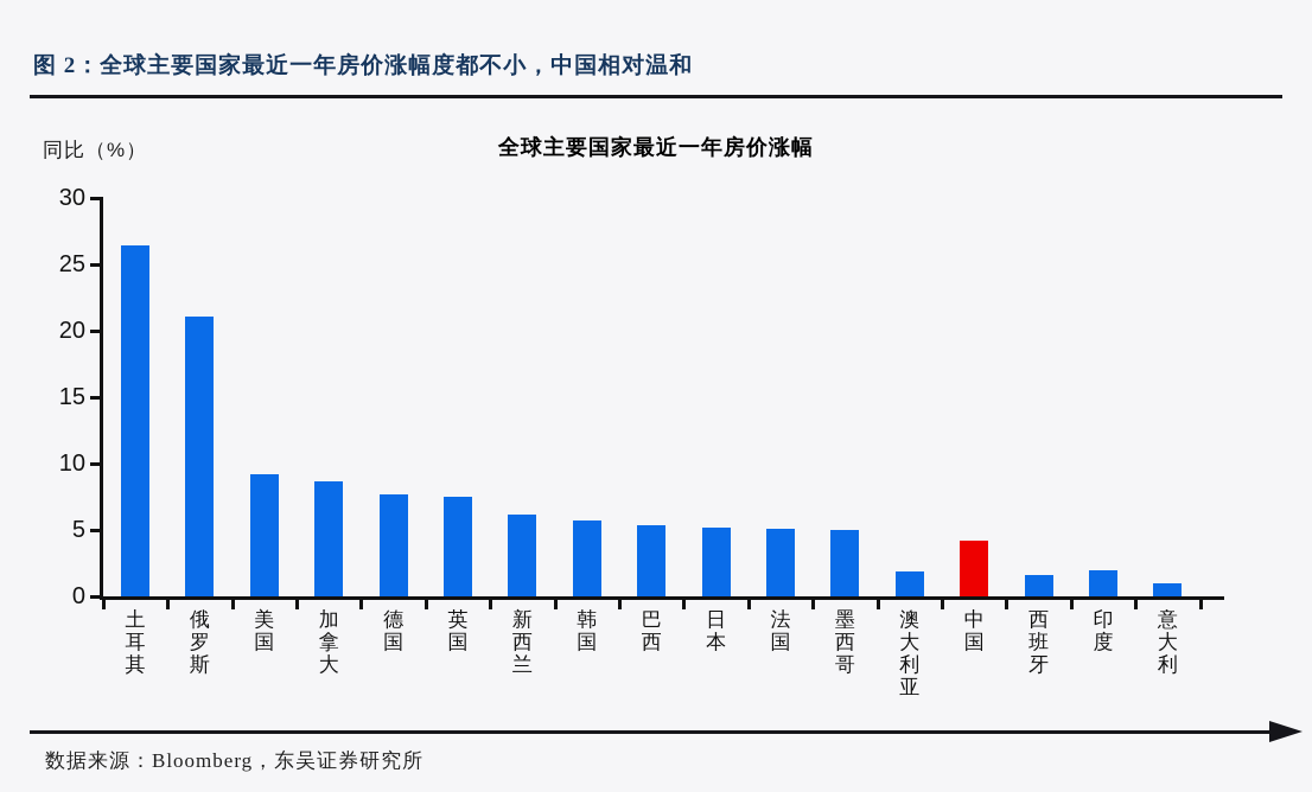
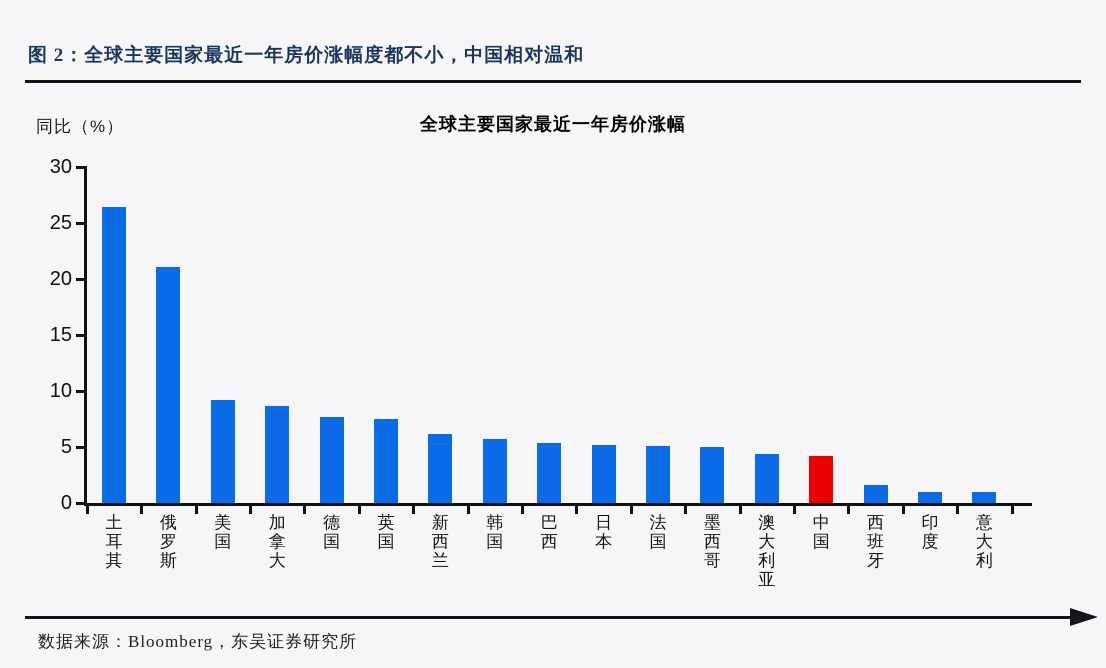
澳大利亚: 1.9 -> 4.4
印度: 2.0 -> 1.0
